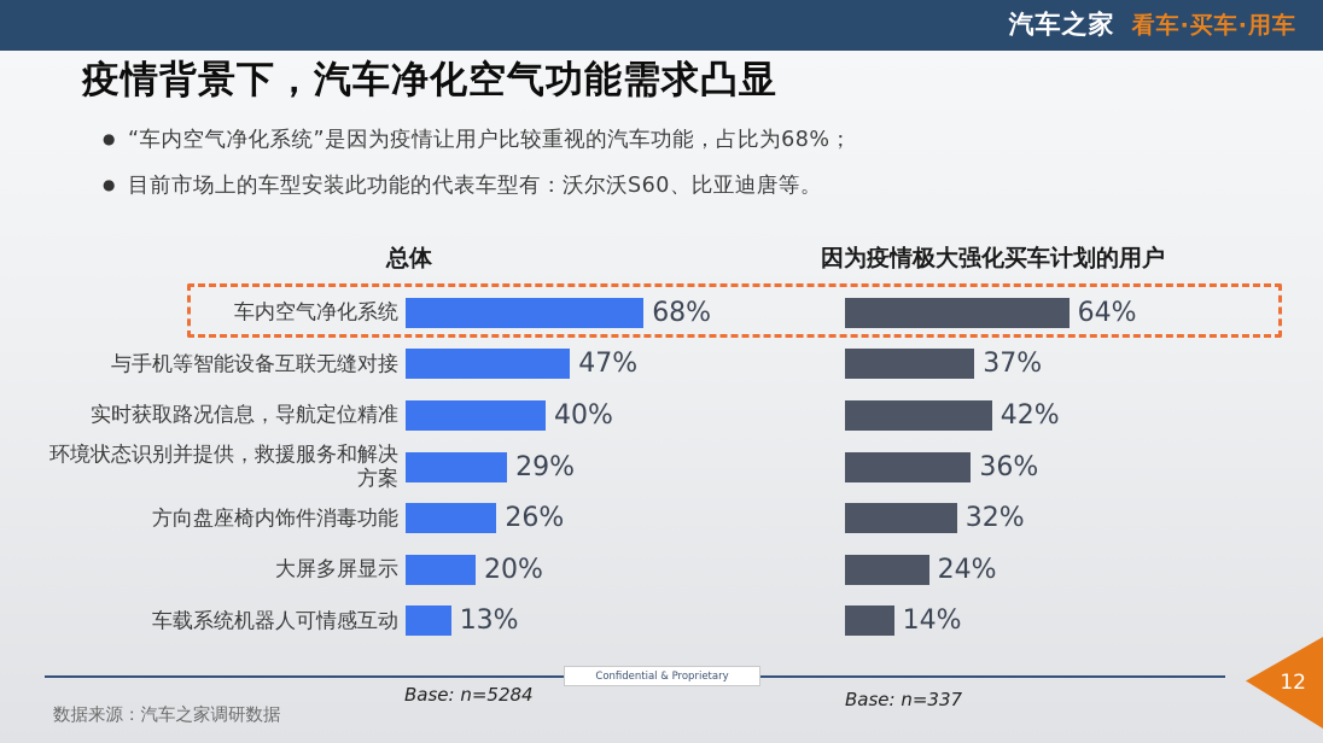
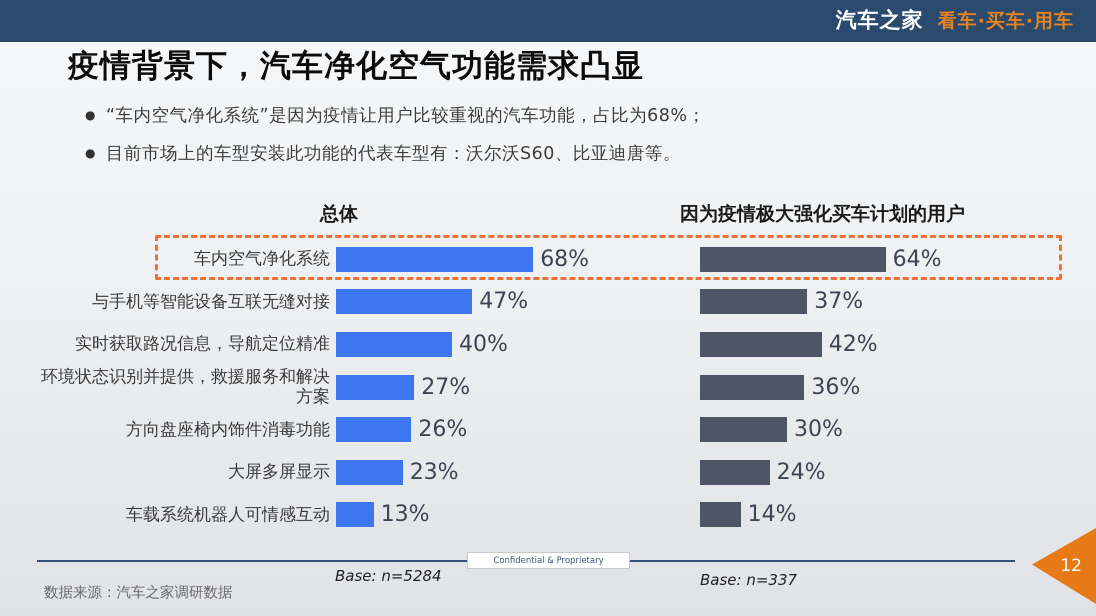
总体/环境状态识别并提供，救援服务和解决方案: 29% -> 27%
因为疫情极大强化买车计划的用户/方向盘座椅内饰件消毒功能: 32% -> 30%
总体/大屏多屏显示: 20% -> 23%
